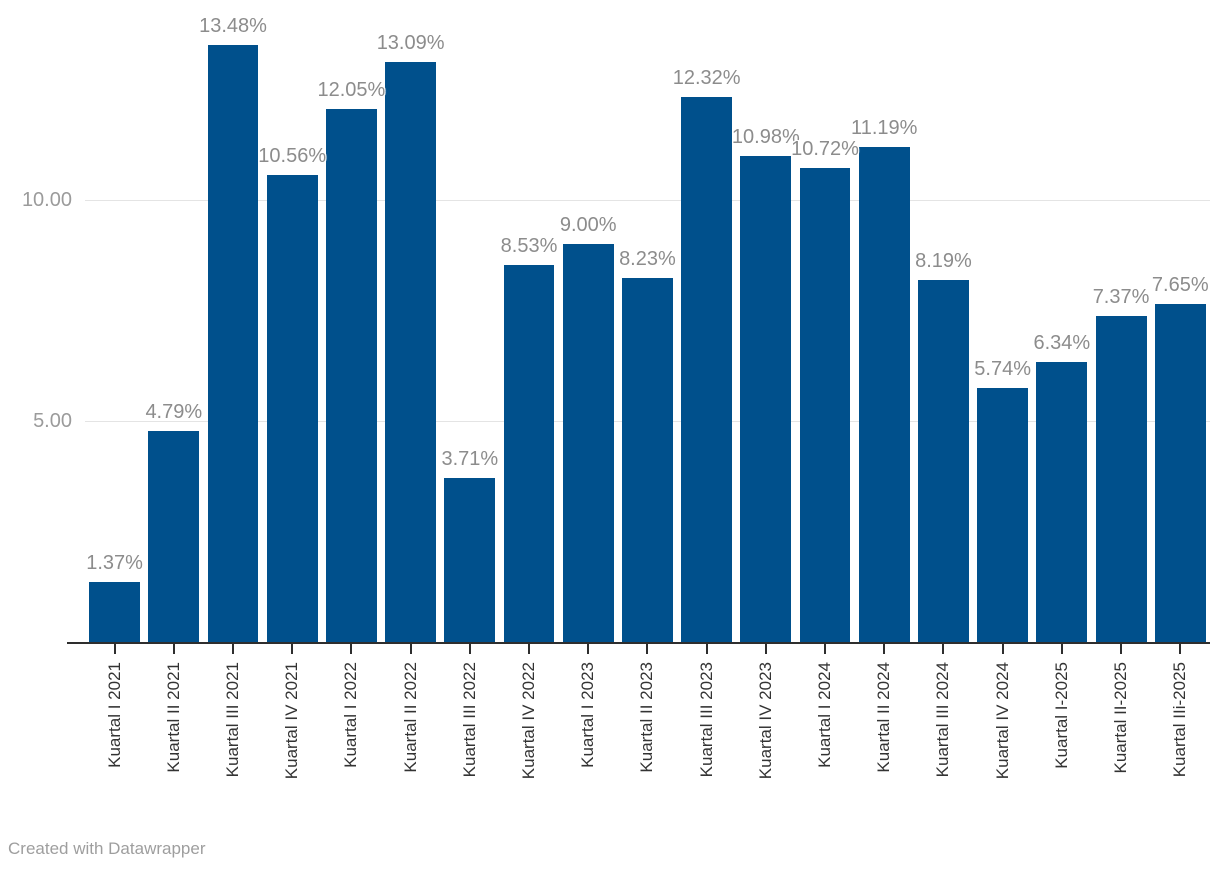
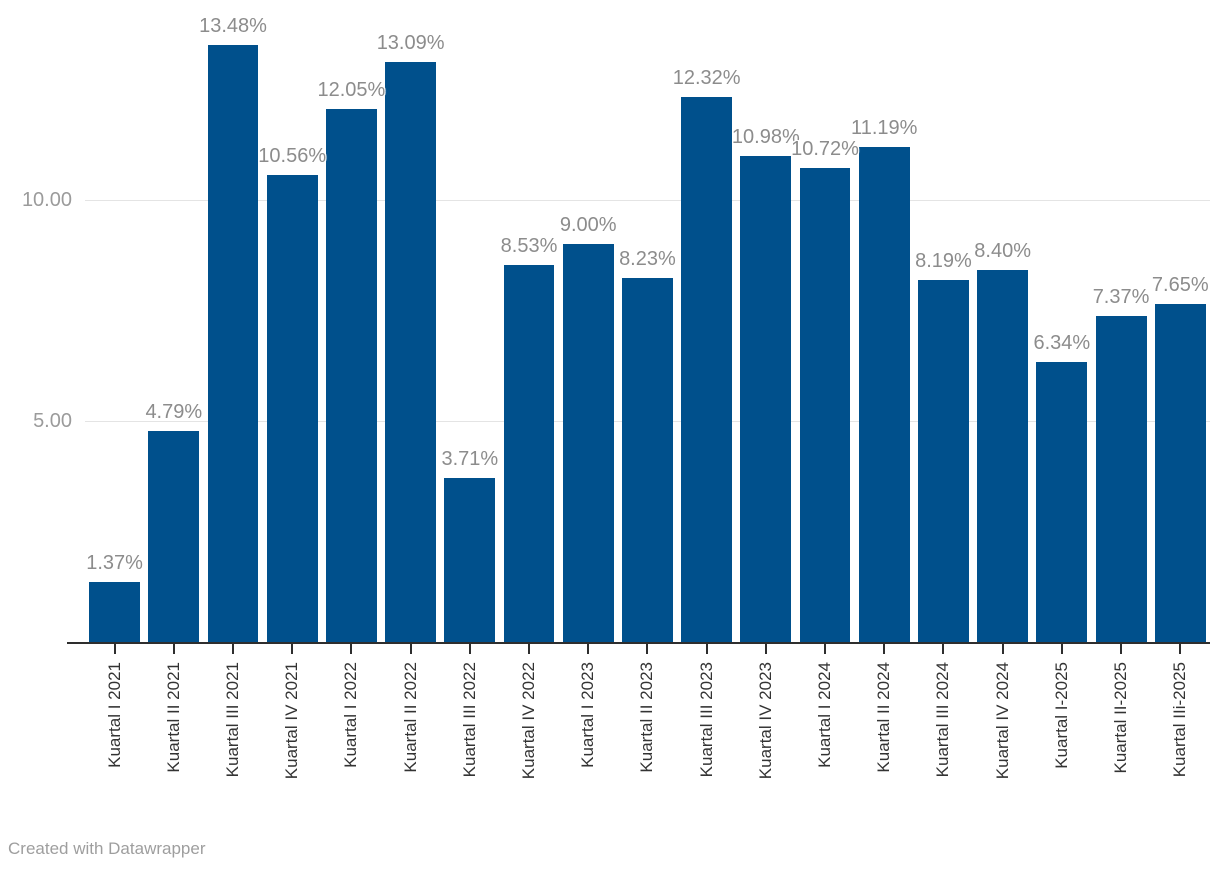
Kuartal IV 2024: 5.74% -> 8.40%
